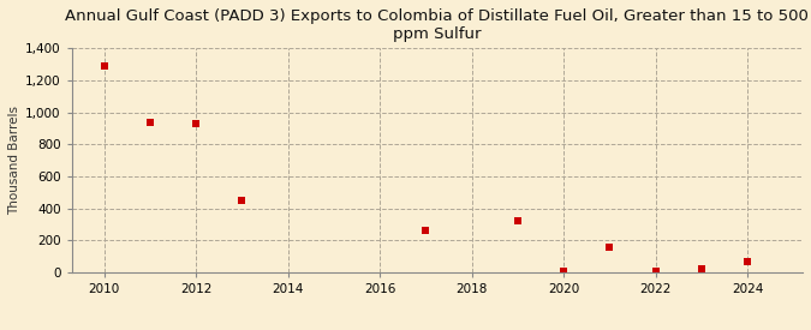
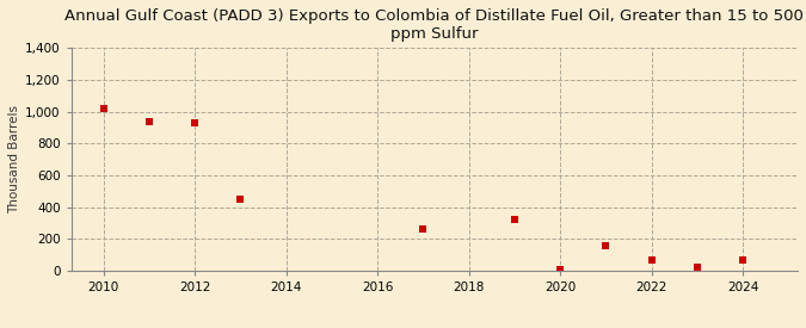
2010: 1,290 -> 1,020
2022: 0 -> 70
